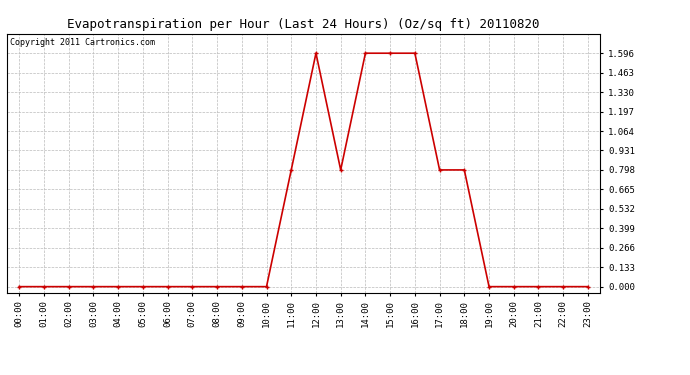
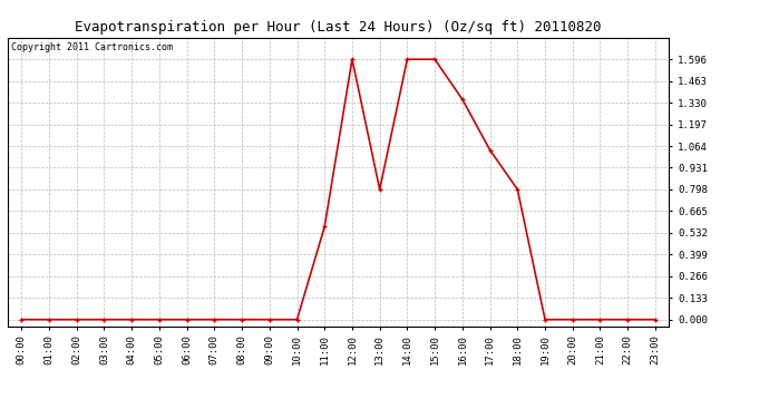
11:00: 0.80 -> 0.57
16:00: 1.60 -> 1.35
17:00: 0.80 -> 1.04
